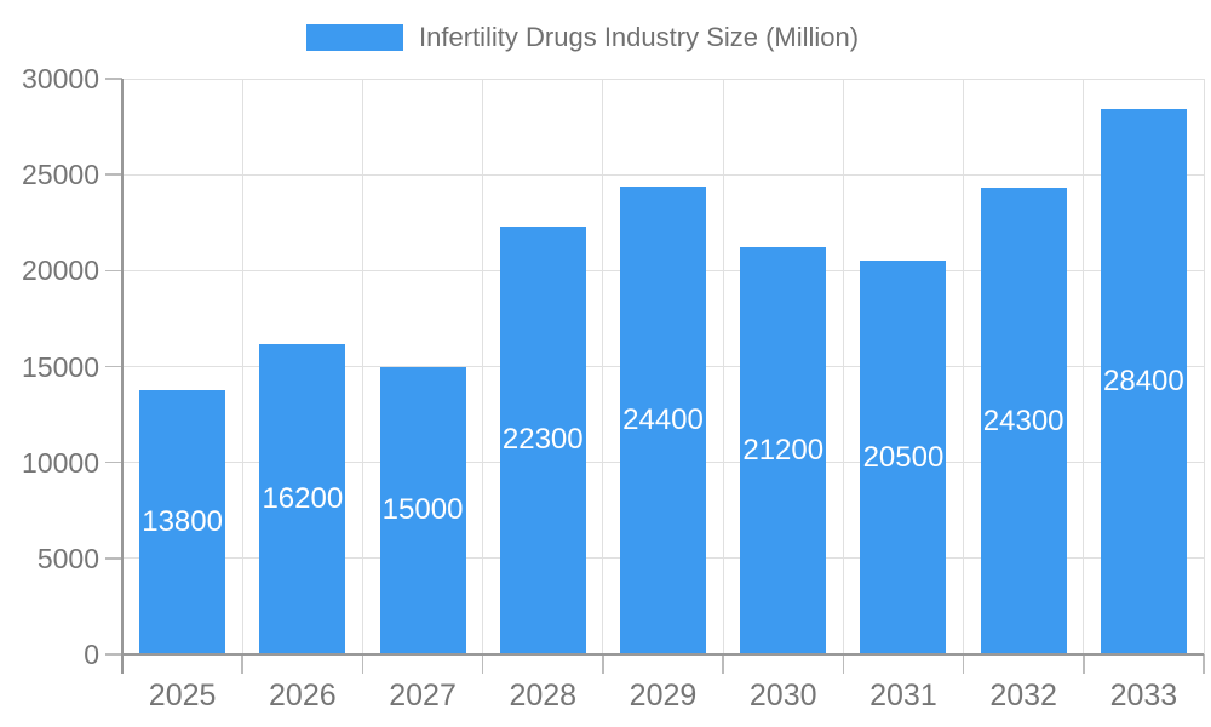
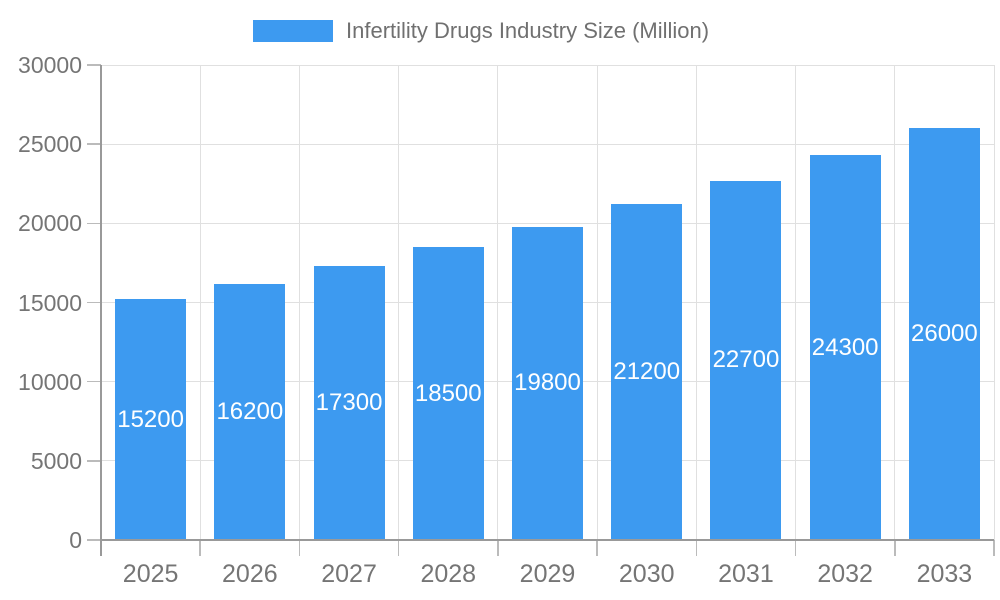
2025: 13800 -> 15200
2027: 15000 -> 17300
2028: 22300 -> 18500
2029: 24400 -> 19800
2031: 20500 -> 22700
2033: 28400 -> 26000
